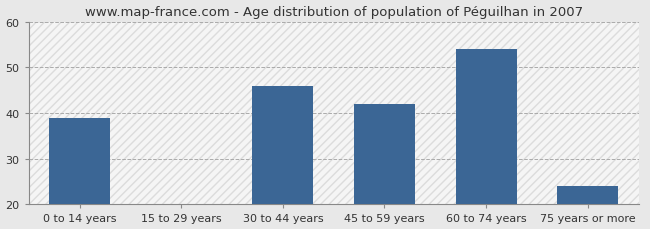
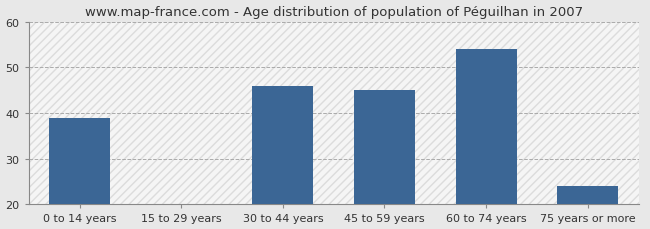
45 to 59 years: 42 -> 45
